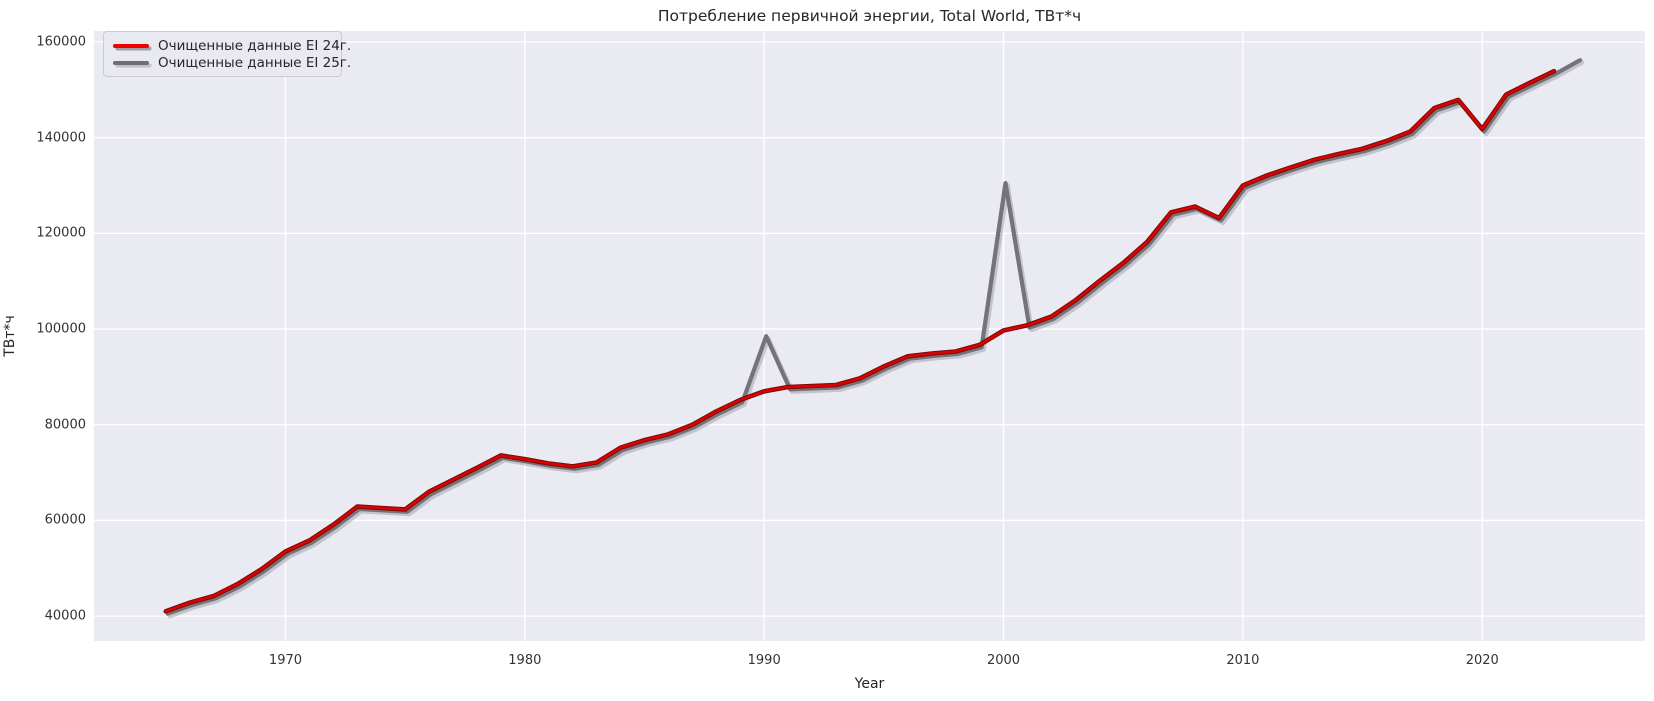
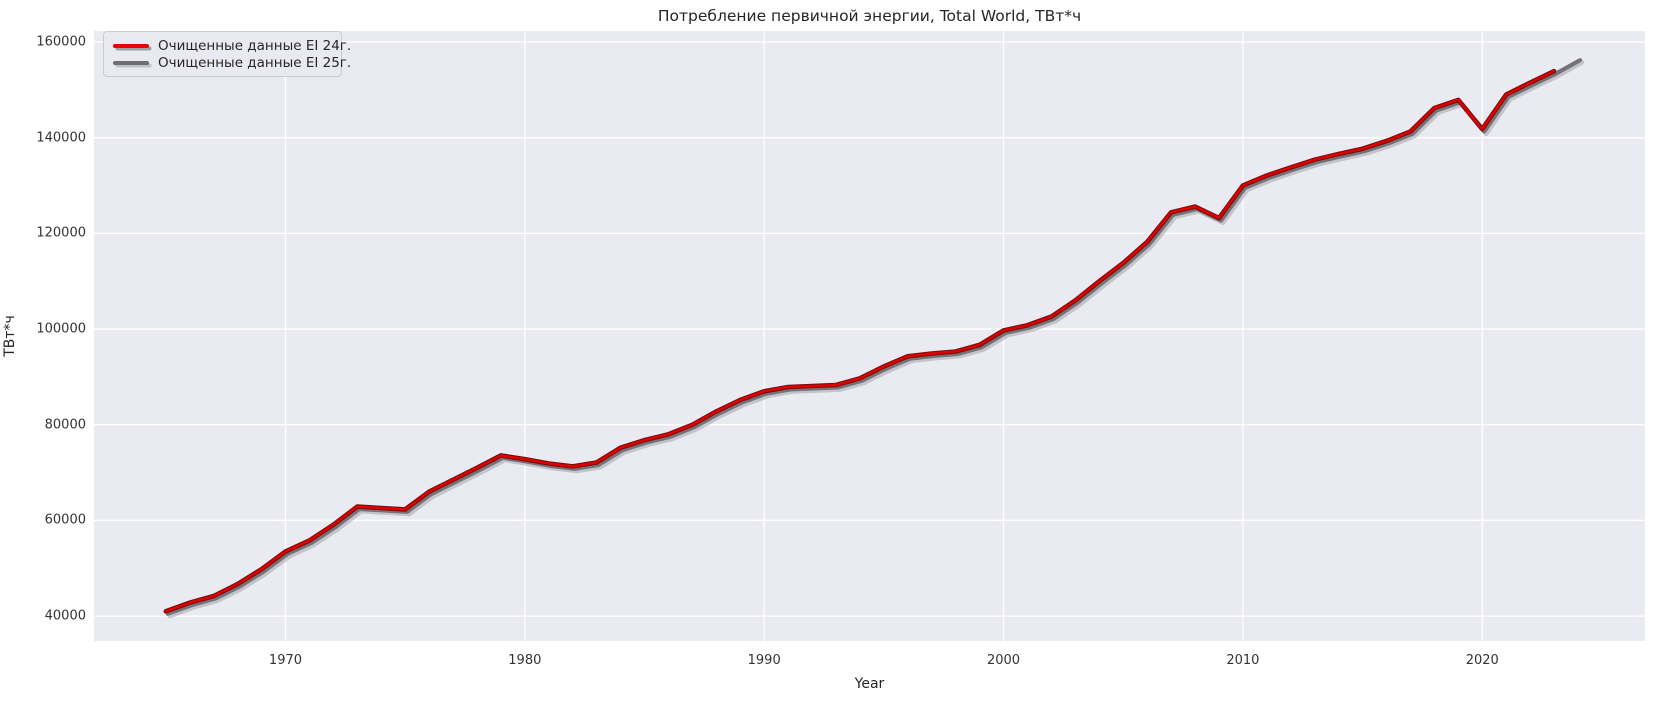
Очищенные данные EI 25г./1990: 99000 -> 87000
Очищенные данные EI 25г./2000: 131000 -> 100000
